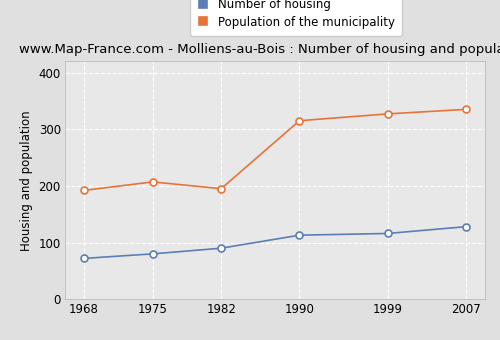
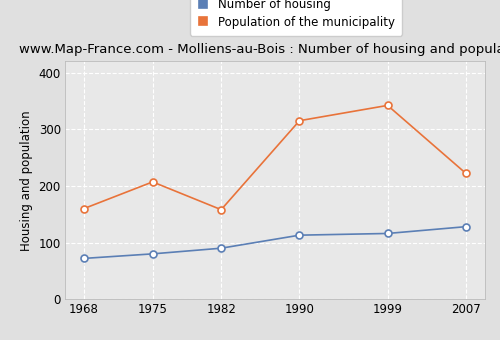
Population of the municipality/1968: 192 -> 160
Population of the municipality/1982: 195 -> 158
Population of the municipality/1999: 327 -> 342
Population of the municipality/2007: 335 -> 222
